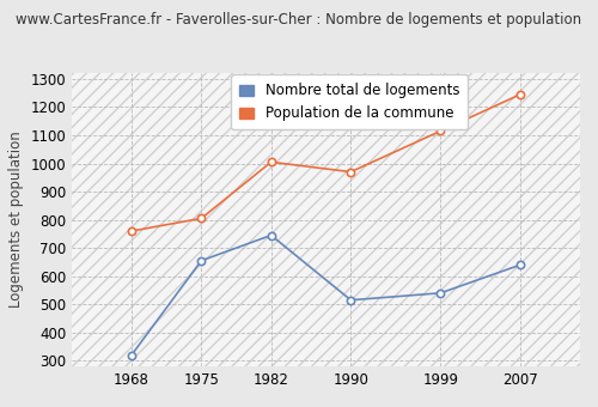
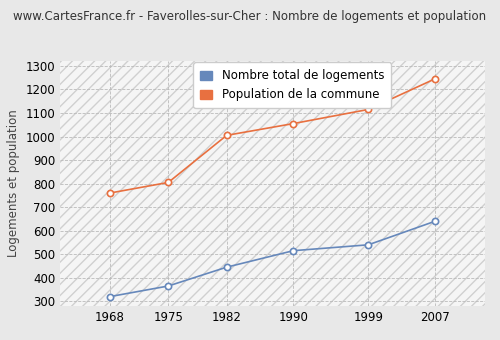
Nombre total de logements/1975: 655 -> 365
Nombre total de logements/1982: 745 -> 445
Population de la commune/1990: 970 -> 1055
